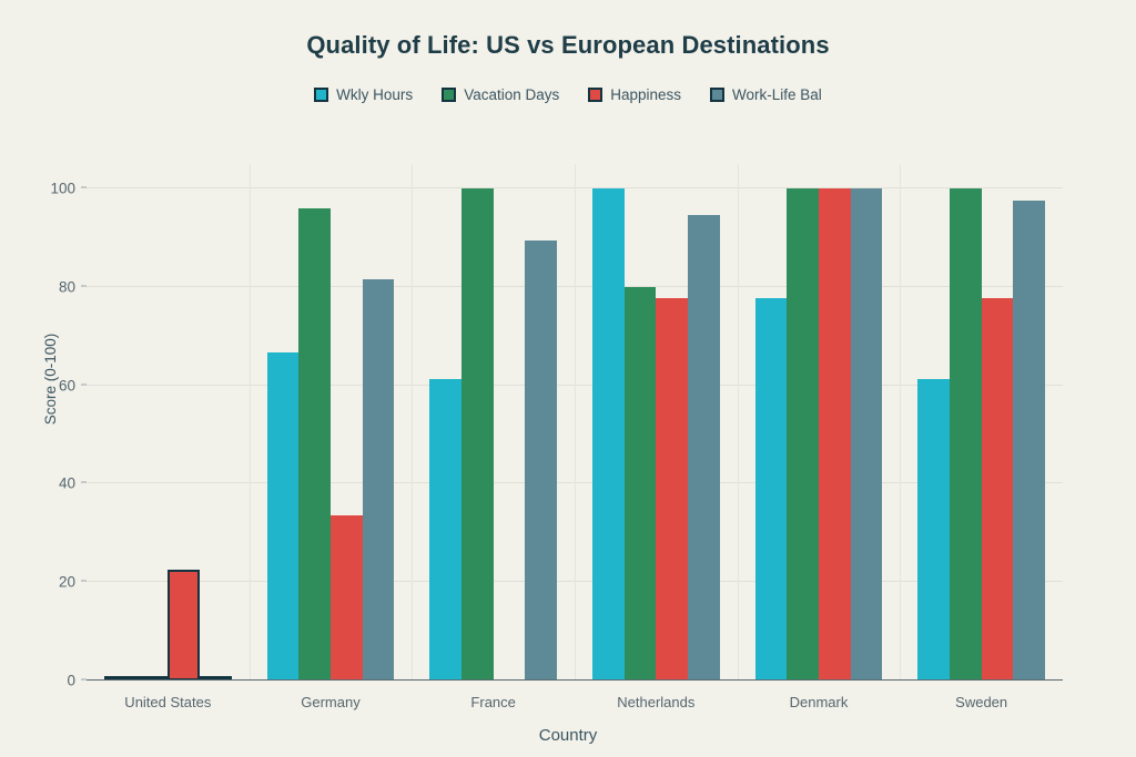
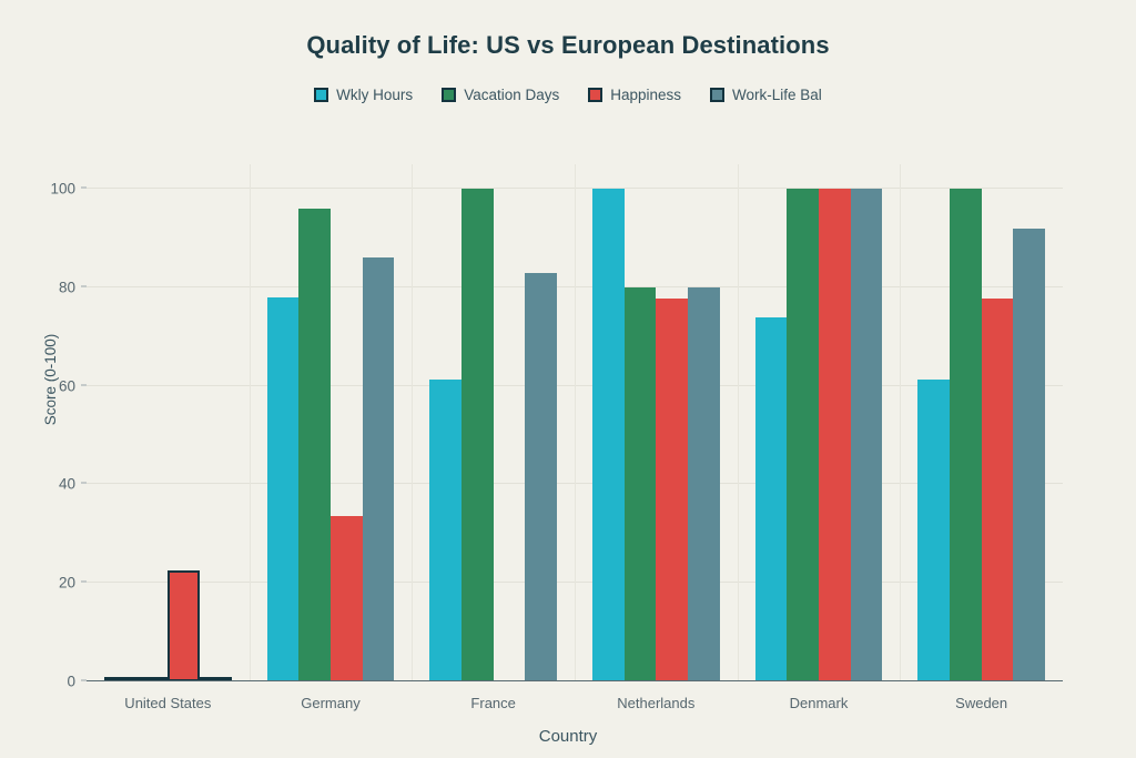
Wkly Hours/Germany: 67 -> 78
Work-Life Bal/Germany: 82 -> 86
Work-Life Bal/France: 90 -> 83
Work-Life Bal/Netherlands: 95 -> 80
Wkly Hours/Denmark: 78 -> 74
Work-Life Bal/Sweden: 98 -> 92
